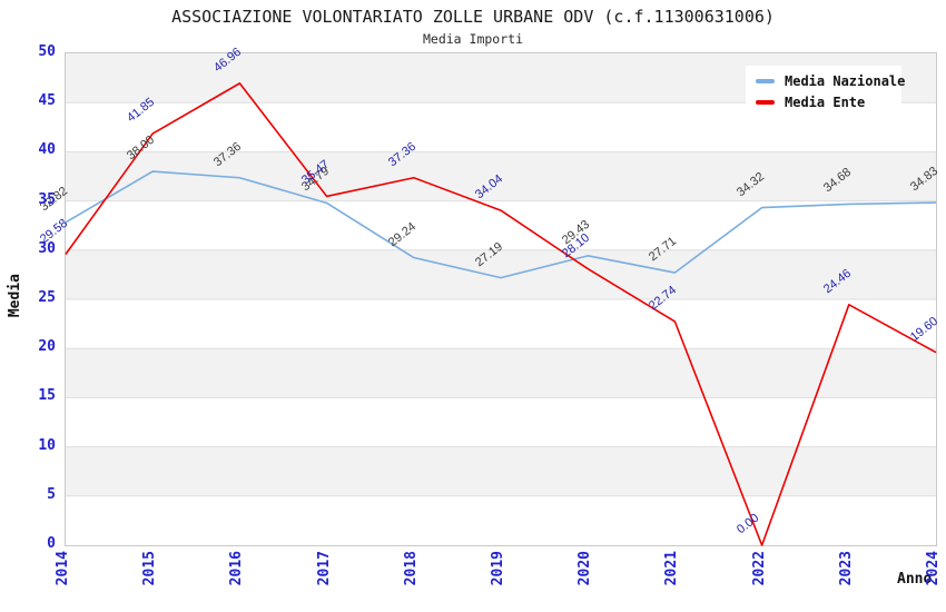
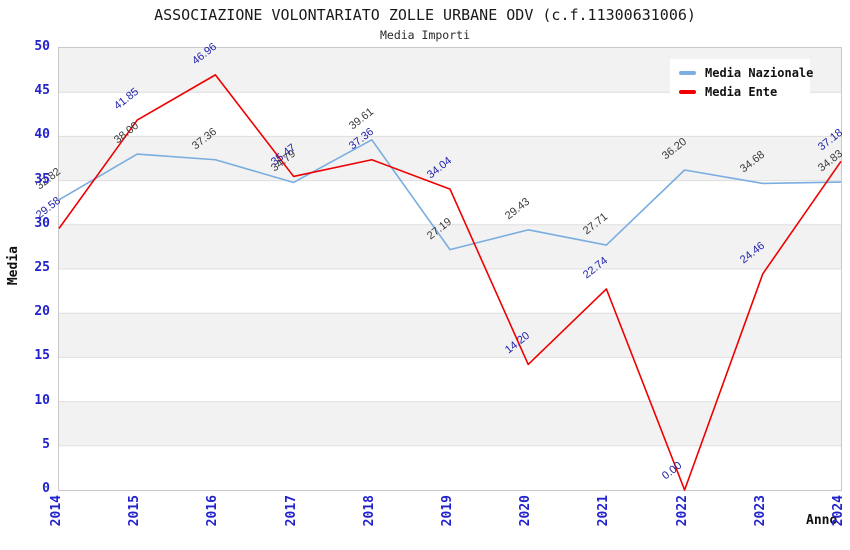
Media Nazionale/2018: 29.24 -> 39.61
Media Ente/2020: 28.10 -> 14.20
Media Nazionale/2022: 34.32 -> 36.20
Media Ente/2024: 19.60 -> 37.18
